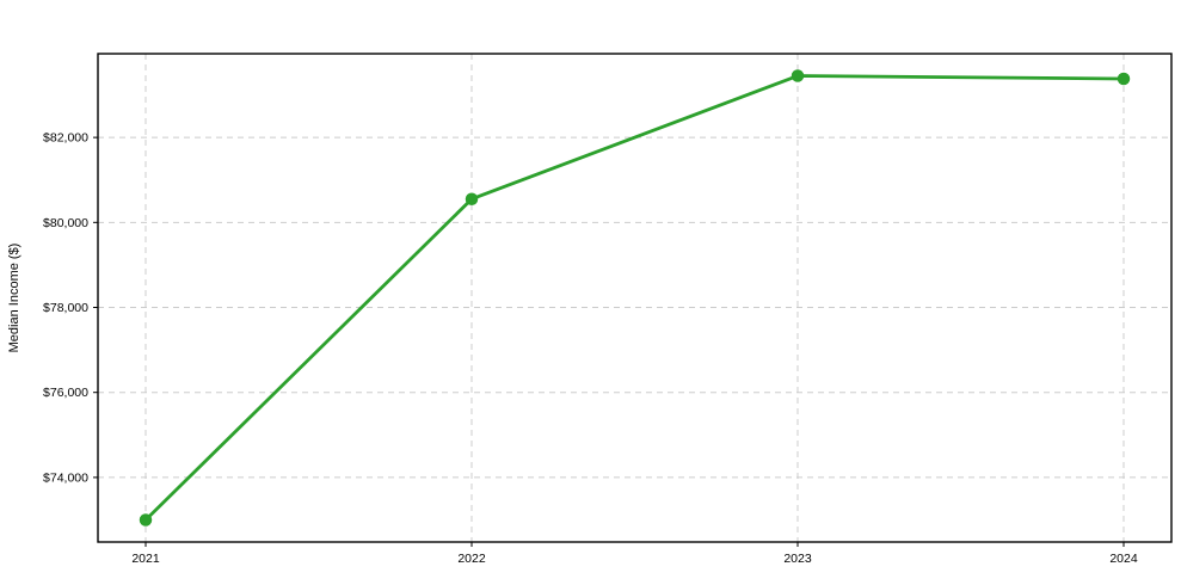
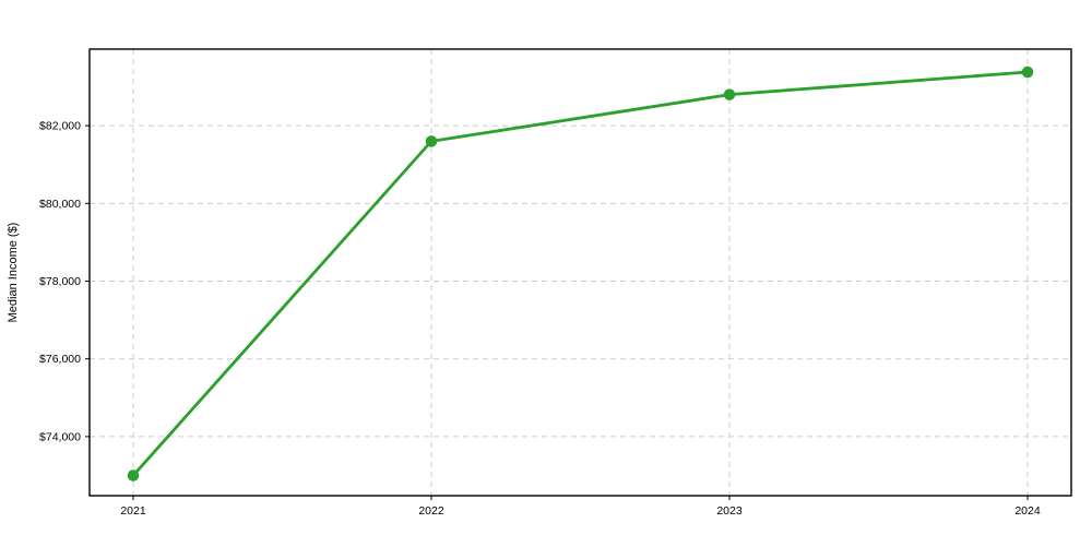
2022: $80600 -> $81600
2023: $83400 -> $82800
